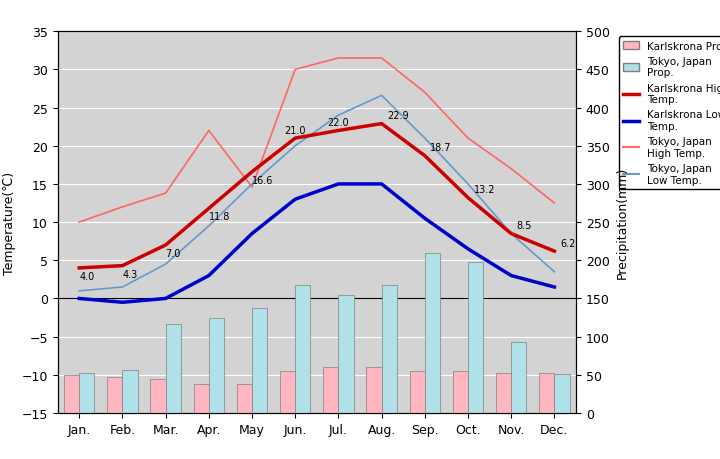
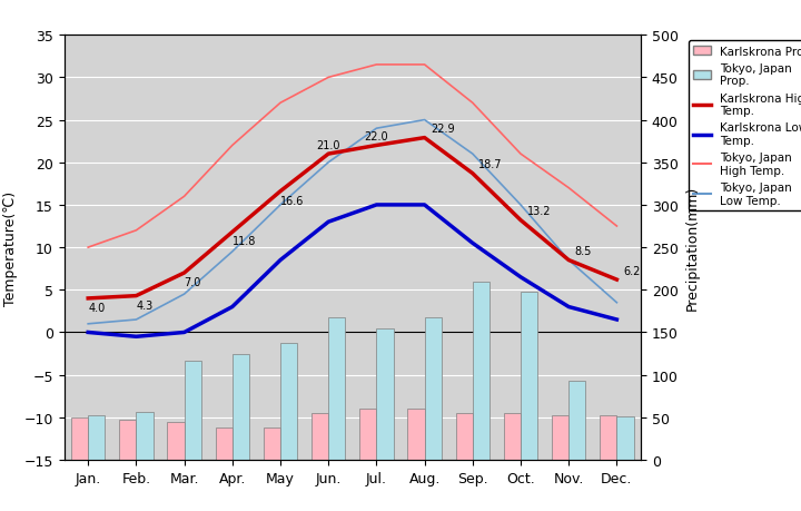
Tokyo, Japan High Temp./Mar.: 13.8 -> 16.0
Tokyo, Japan High Temp./May: 14.6 -> 27.0
Tokyo, Japan Low Temp./Aug.: 26.6 -> 25.0
